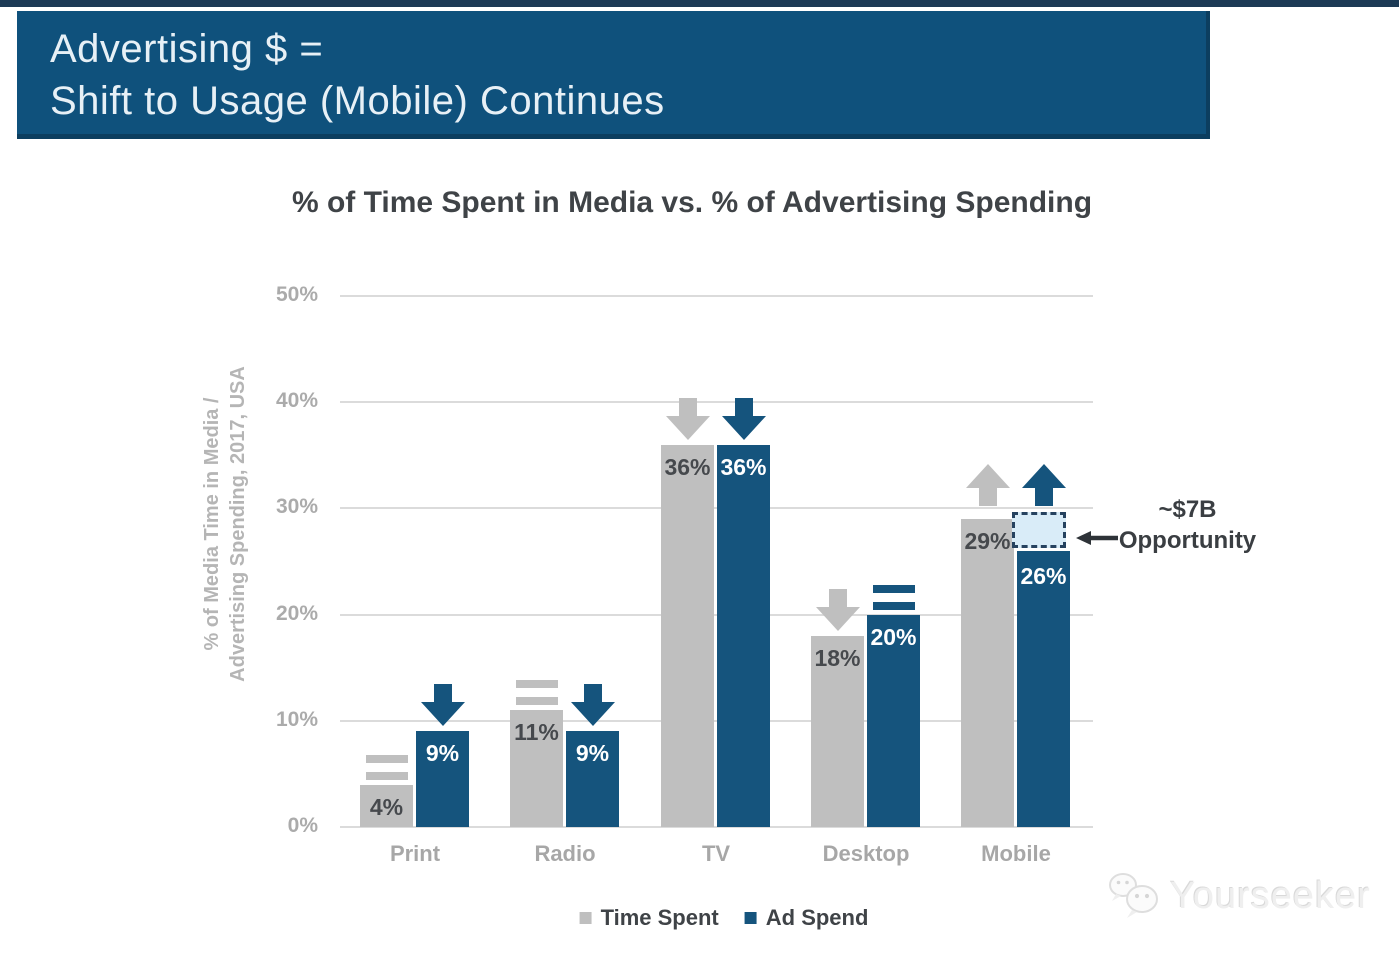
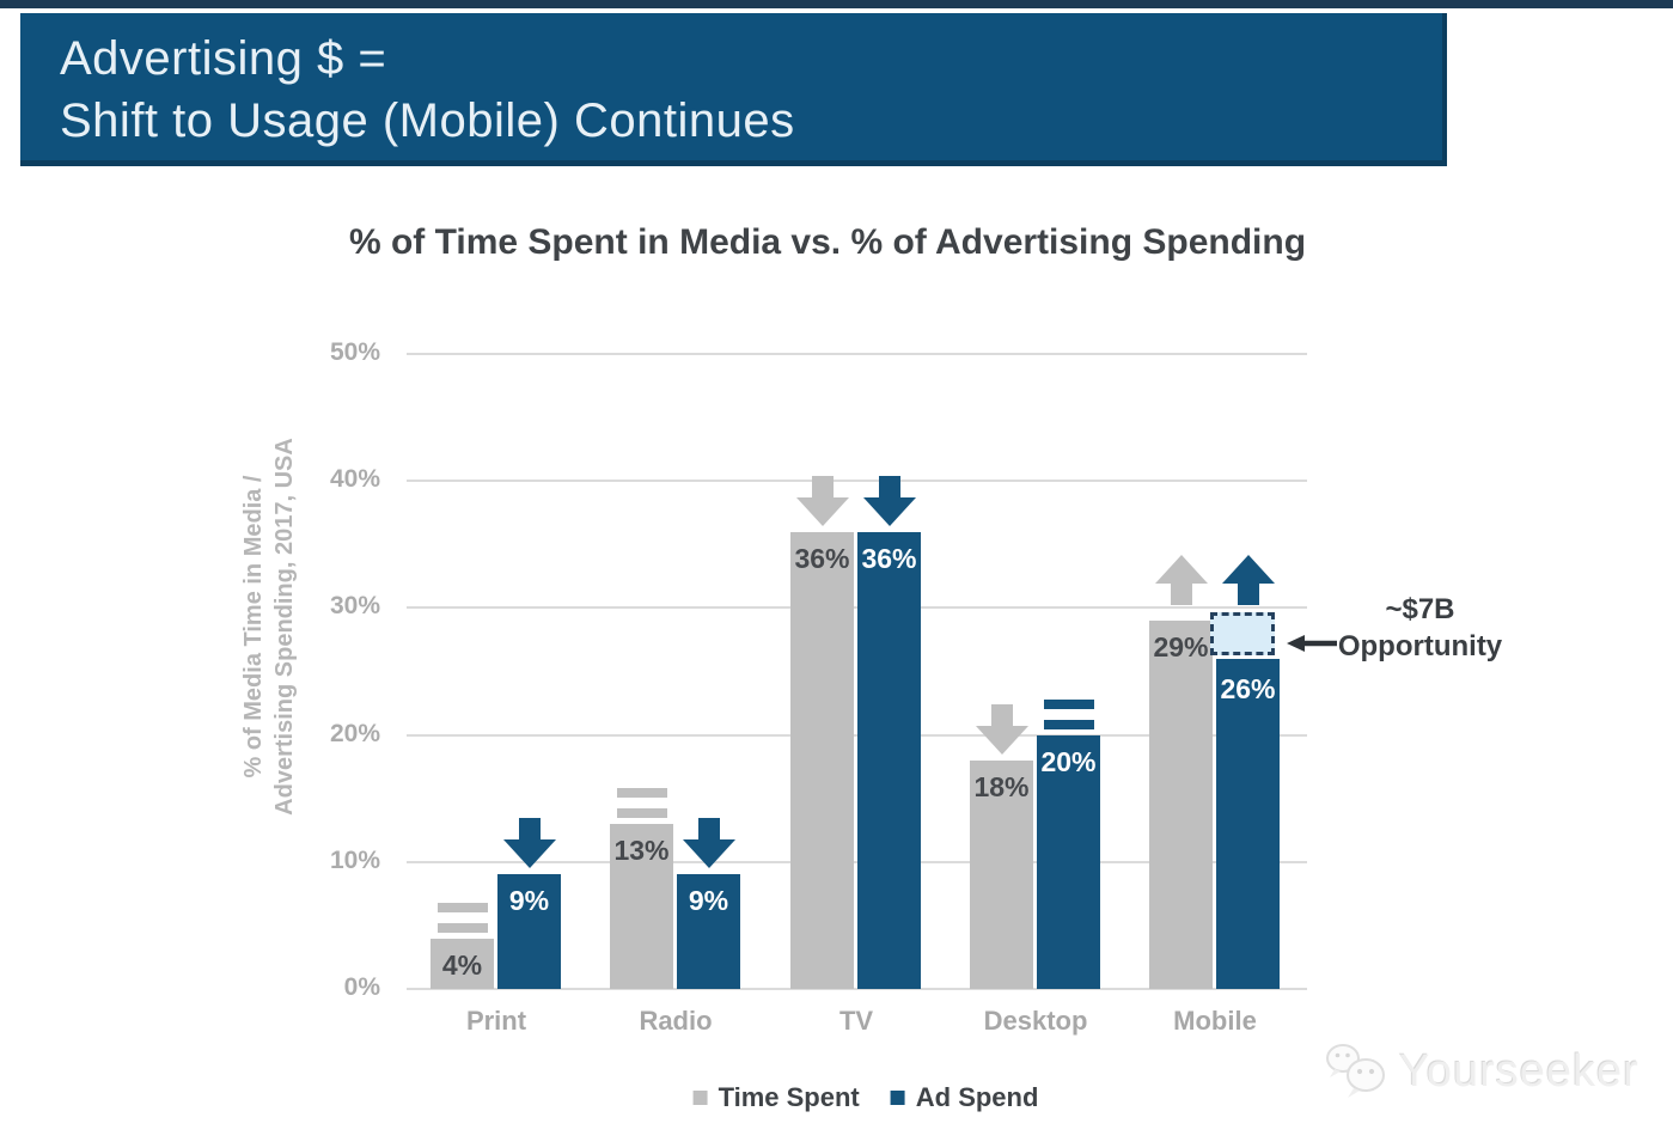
Time Spent/Radio: 11% -> 13%
